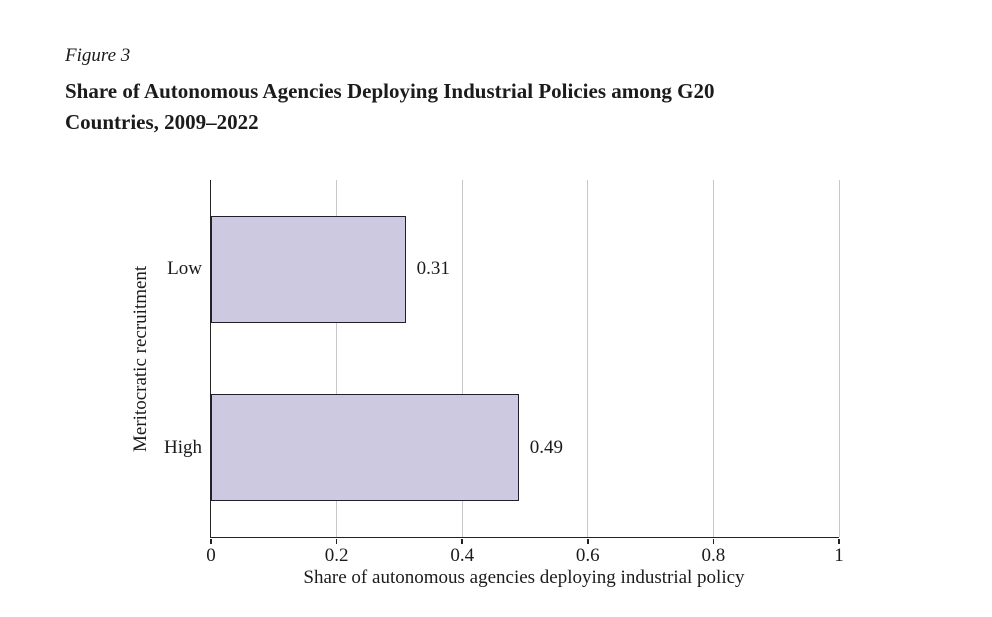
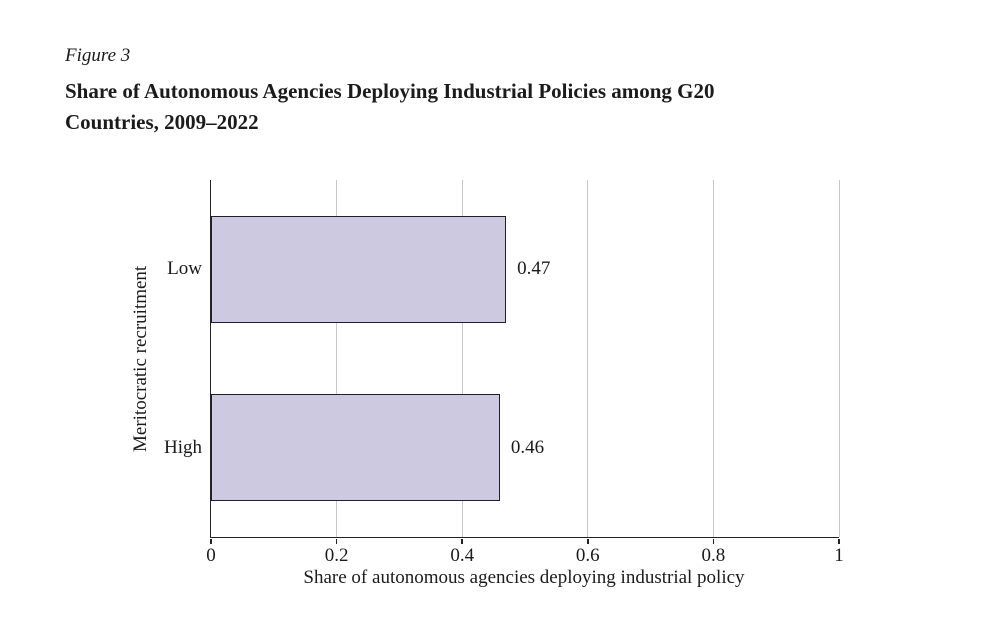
Low: 0.31 -> 0.47
High: 0.49 -> 0.46
